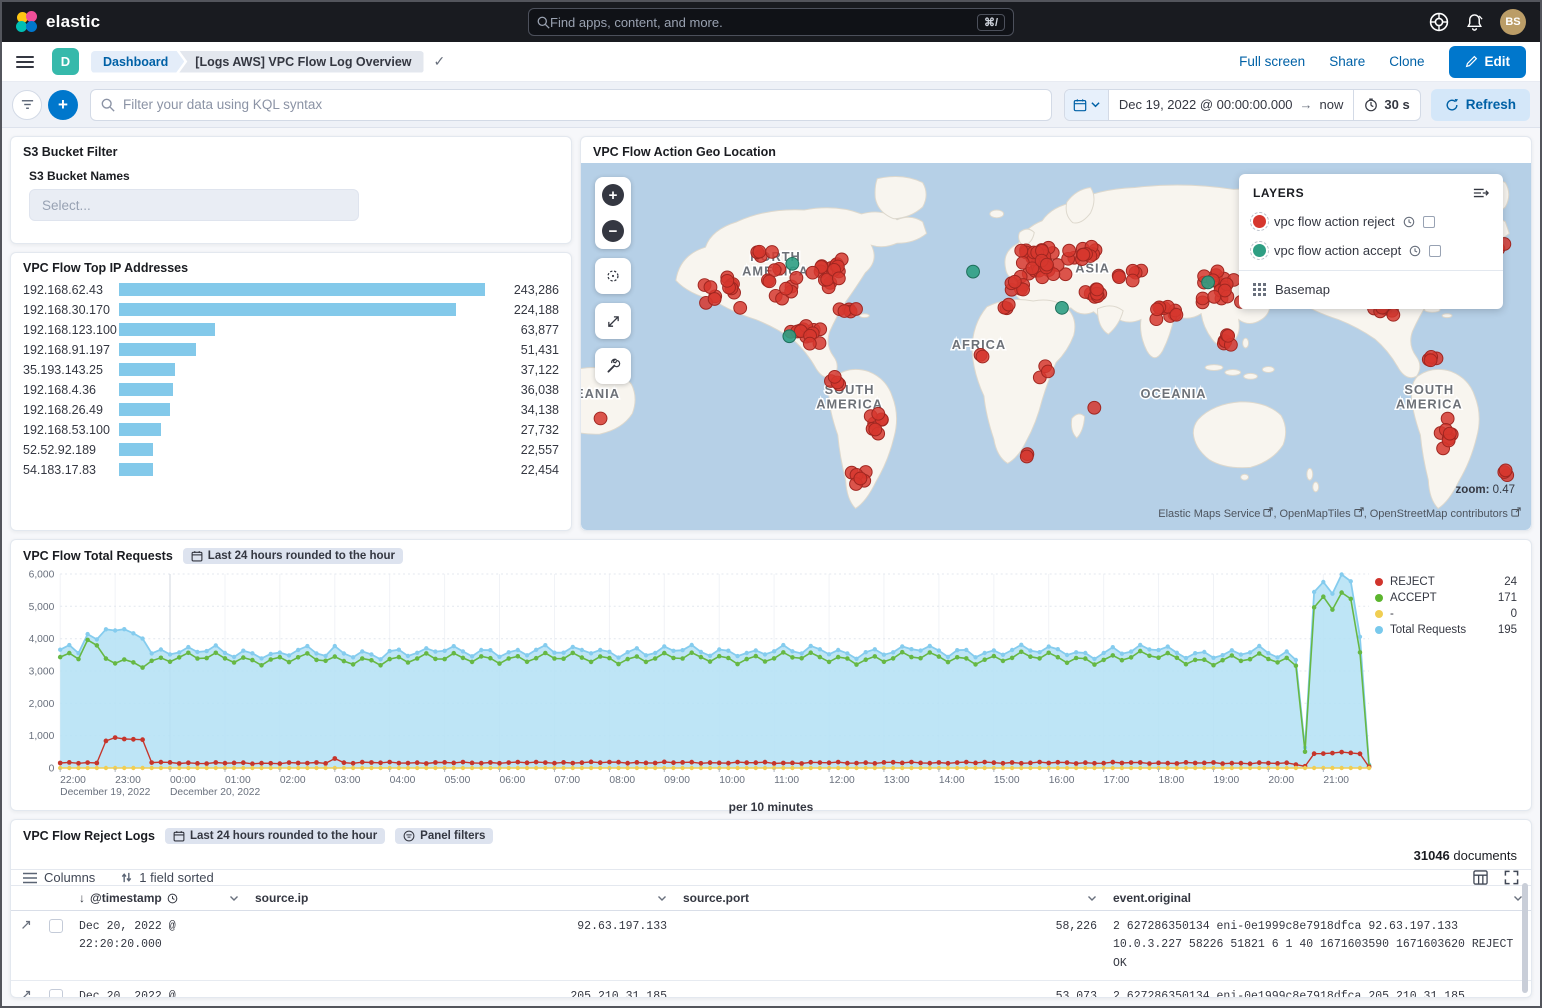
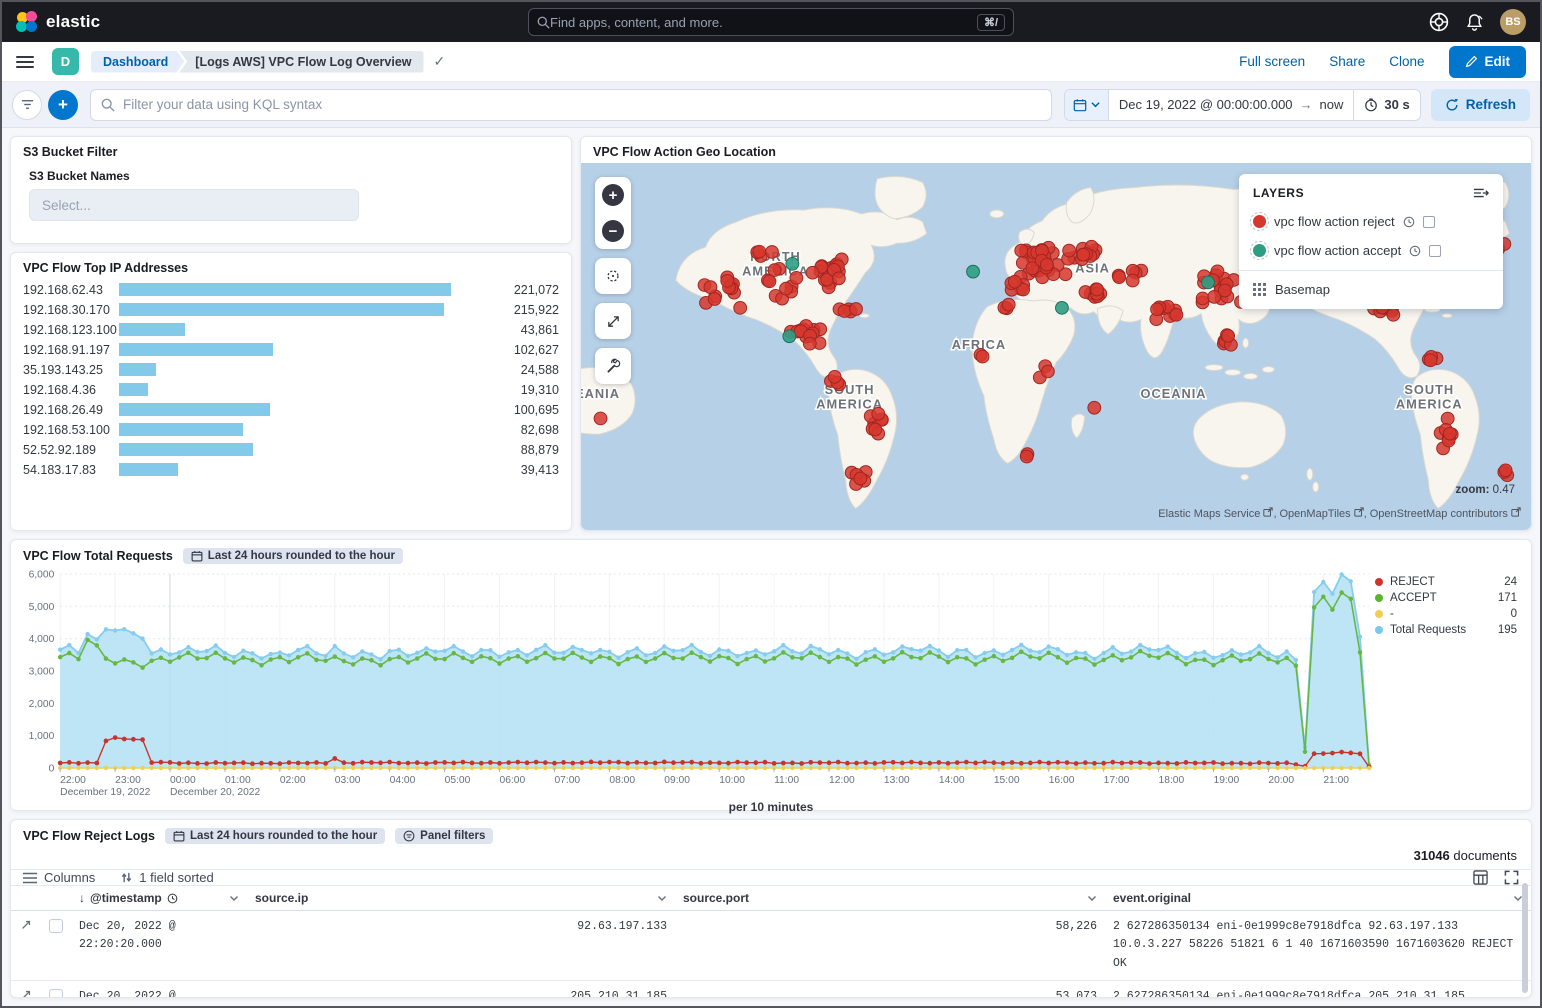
VPC Flow Top IP Addresses/192.168.62.43: 243,286 -> 221,072
VPC Flow Top IP Addresses/192.168.30.170: 224,188 -> 215,922
VPC Flow Top IP Addresses/192.168.123.100: 63,877 -> 43,861
VPC Flow Top IP Addresses/192.168.91.197: 51,431 -> 102,627
VPC Flow Top IP Addresses/35.193.143.25: 37,122 -> 24,588
VPC Flow Top IP Addresses/192.168.4.36: 36,038 -> 19,310
VPC Flow Top IP Addresses/192.168.26.49: 34,138 -> 100,695
VPC Flow Top IP Addresses/192.168.53.100: 27,732 -> 82,698
VPC Flow Top IP Addresses/52.52.92.189: 22,557 -> 88,879
VPC Flow Top IP Addresses/54.183.17.83: 22,454 -> 39,413
